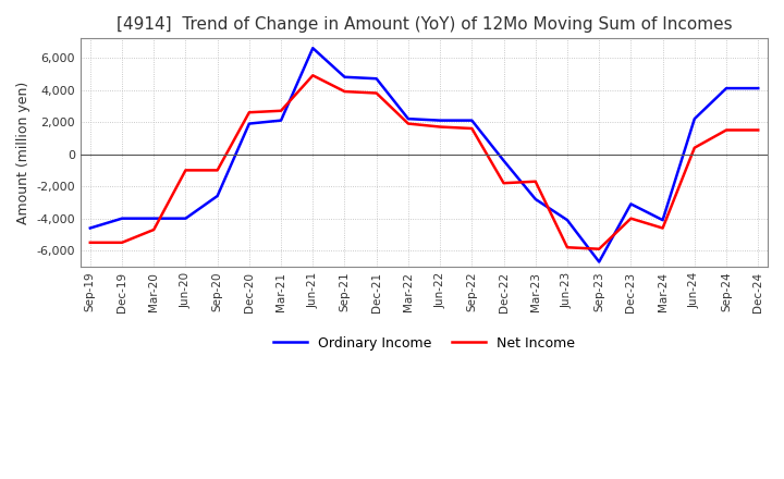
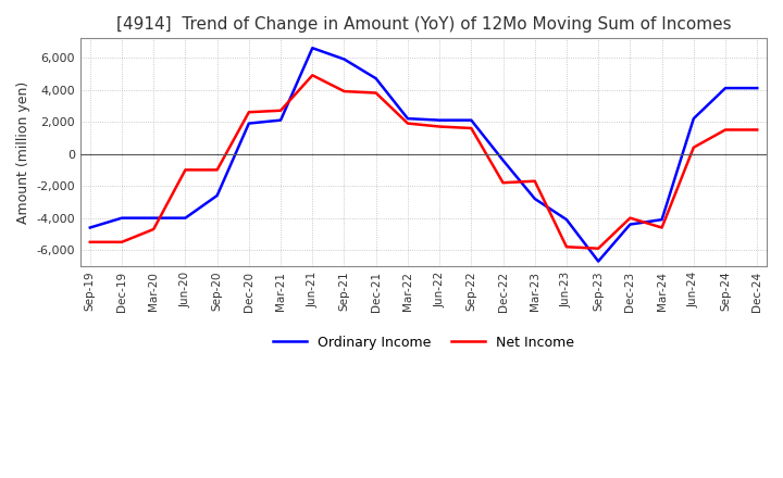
Ordinary Income/Sep-21: 4,800 -> 5,900
Ordinary Income/Dec-23: -3,100 -> -4,400
